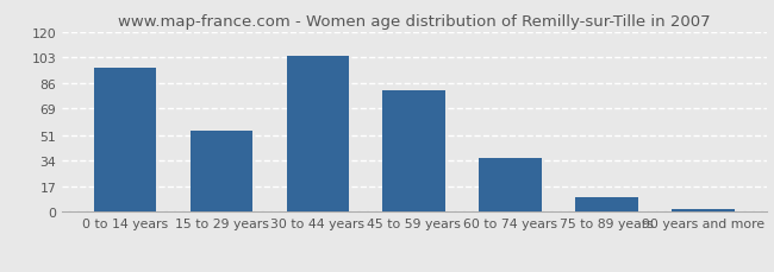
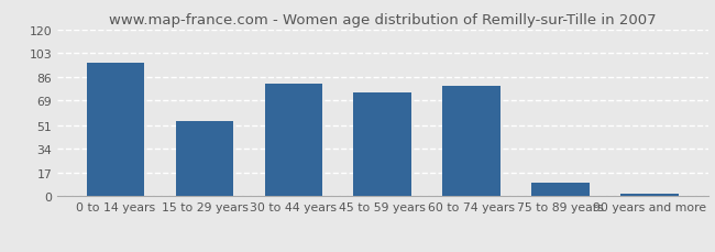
30 to 44 years: 104 -> 81
45 to 59 years: 81 -> 75
60 to 74 years: 36 -> 79
